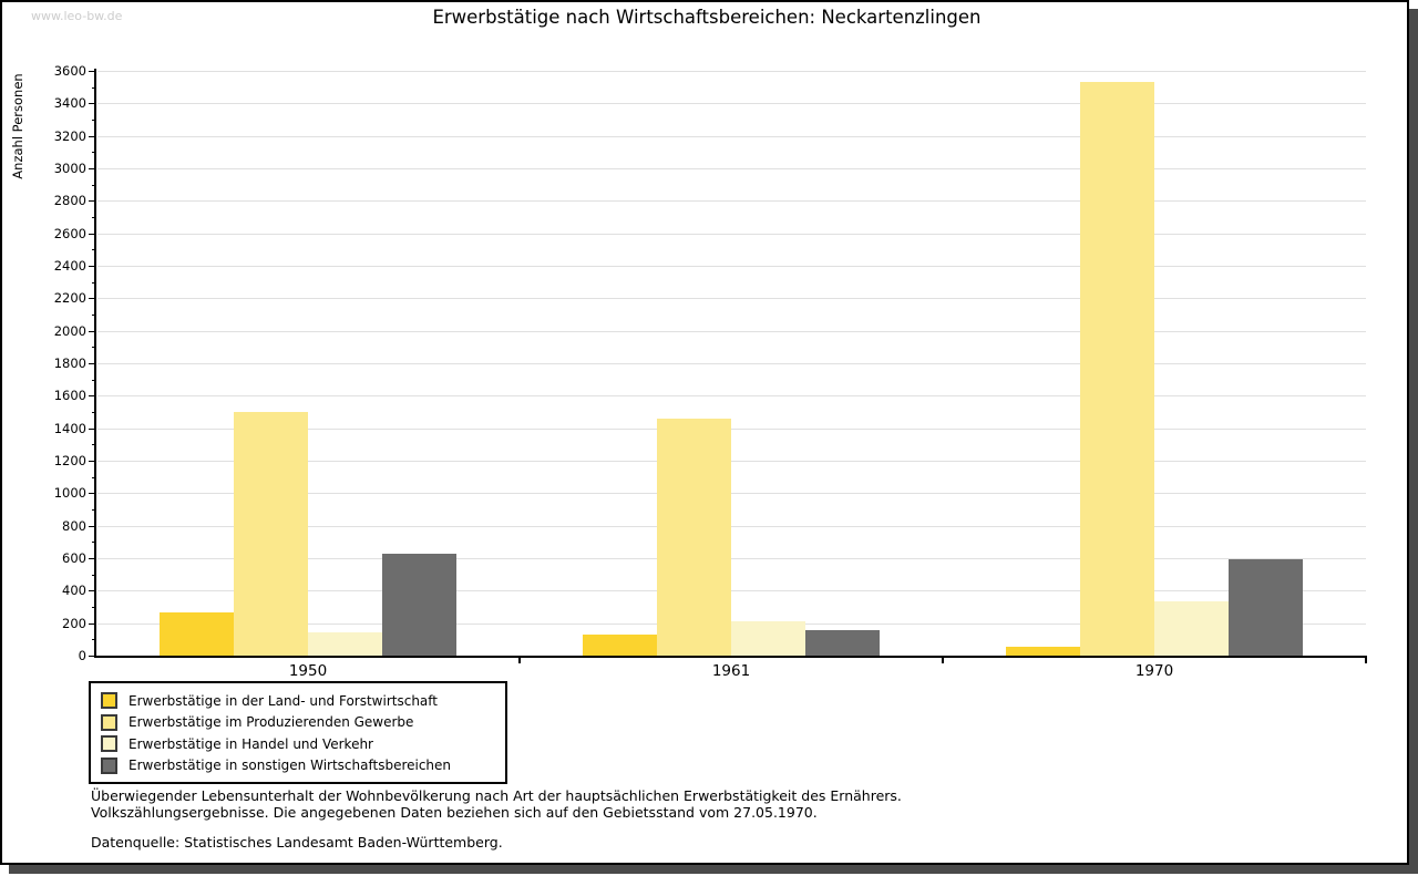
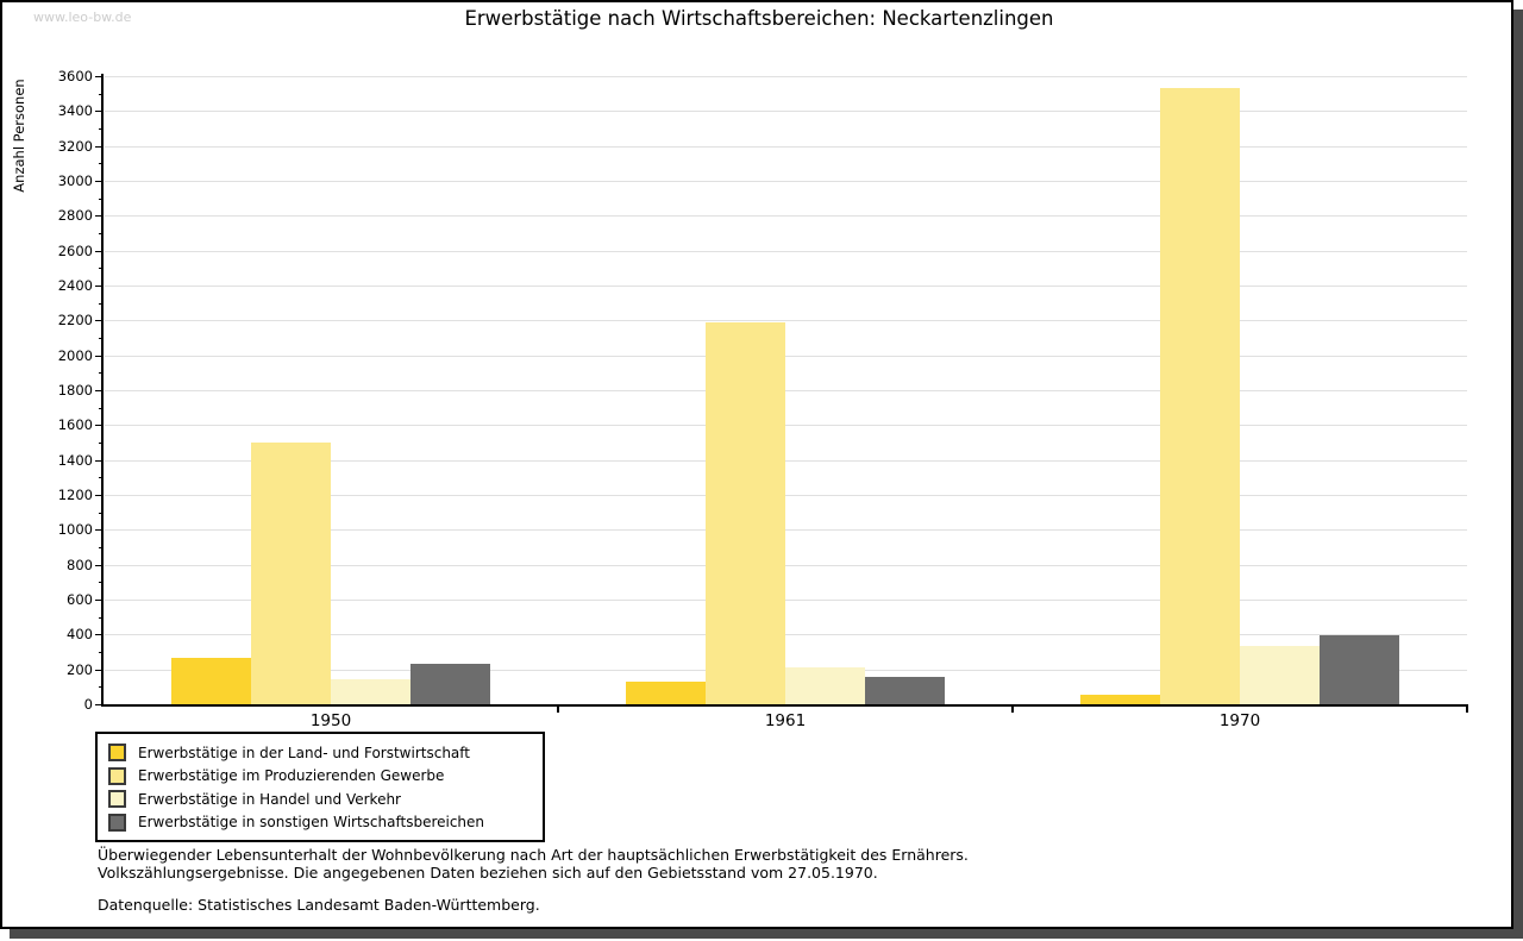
Erwerbstätige in sonstigen Wirtschaftsbereichen/1950: 630 -> 240
Erwerbstätige im Produzierenden Gewerbe/1961: 1460 -> 2190
Erwerbstätige in sonstigen Wirtschaftsbereichen/1970: 590 -> 400
